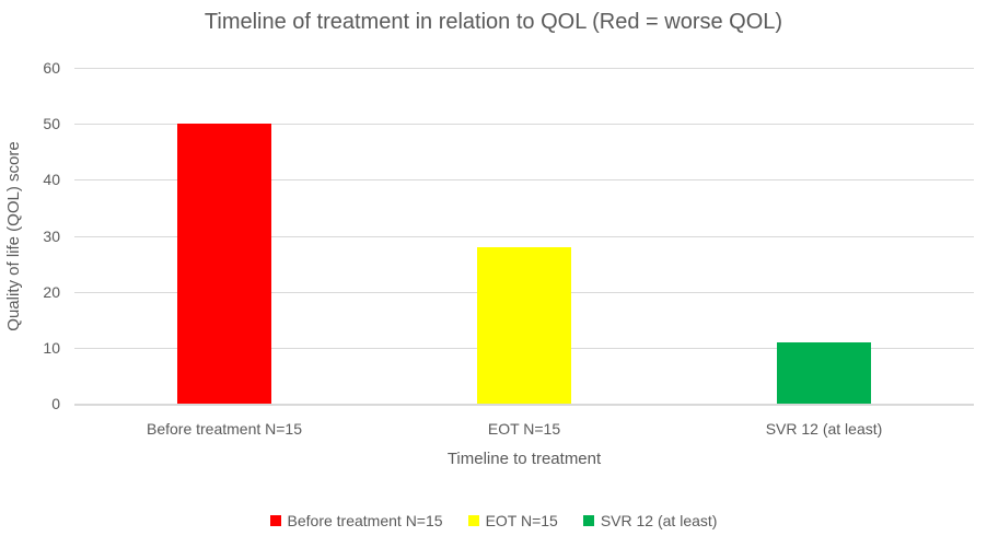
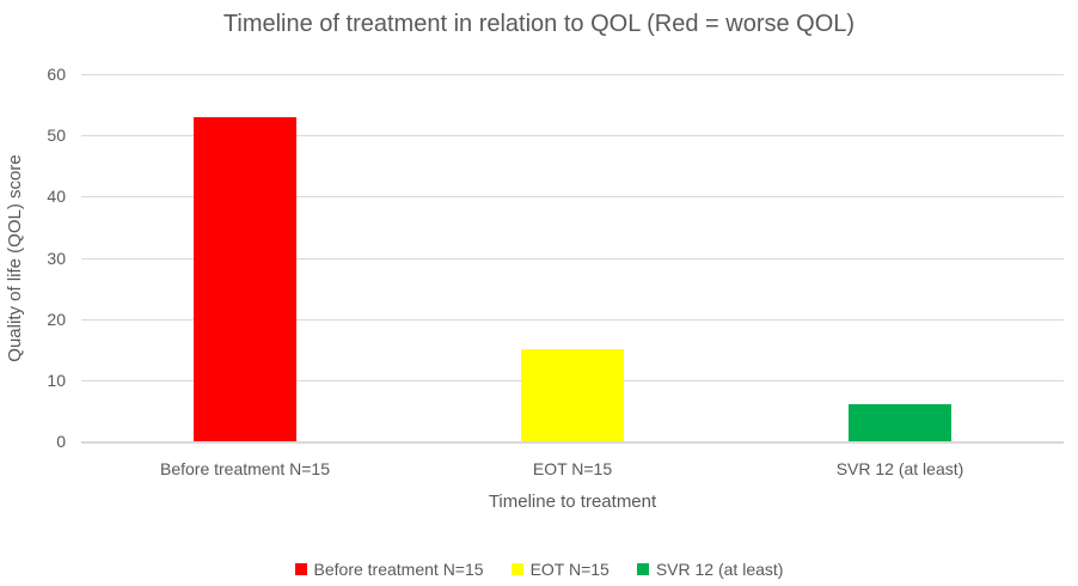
Before treatment N=15: 50 -> 53
EOT N=15: 28 -> 15
SVR 12 (at least): 11 -> 6
